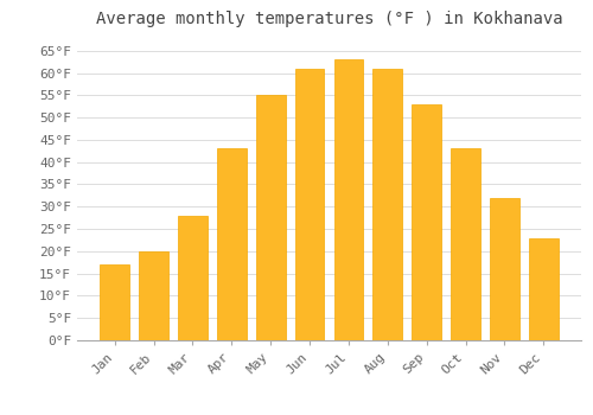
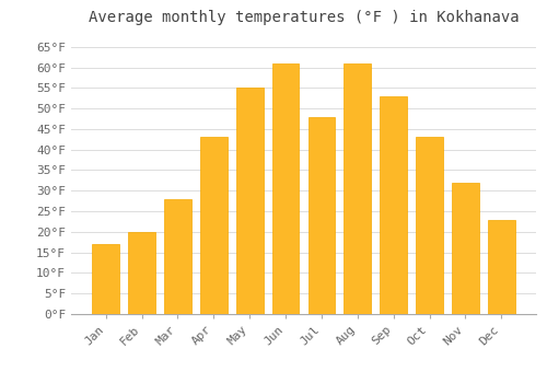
Jul: 63°F -> 48°F
